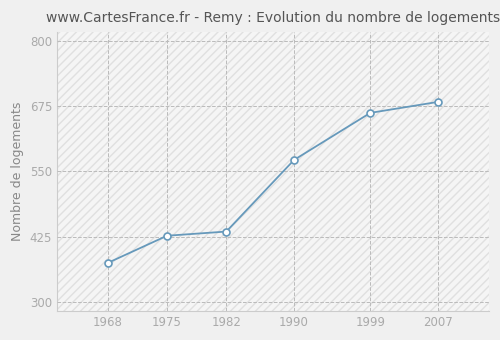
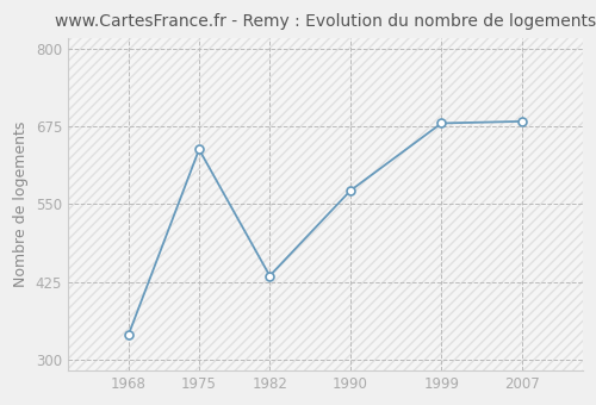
1968: 375 -> 340
1975: 427 -> 638
1999: 662 -> 680
